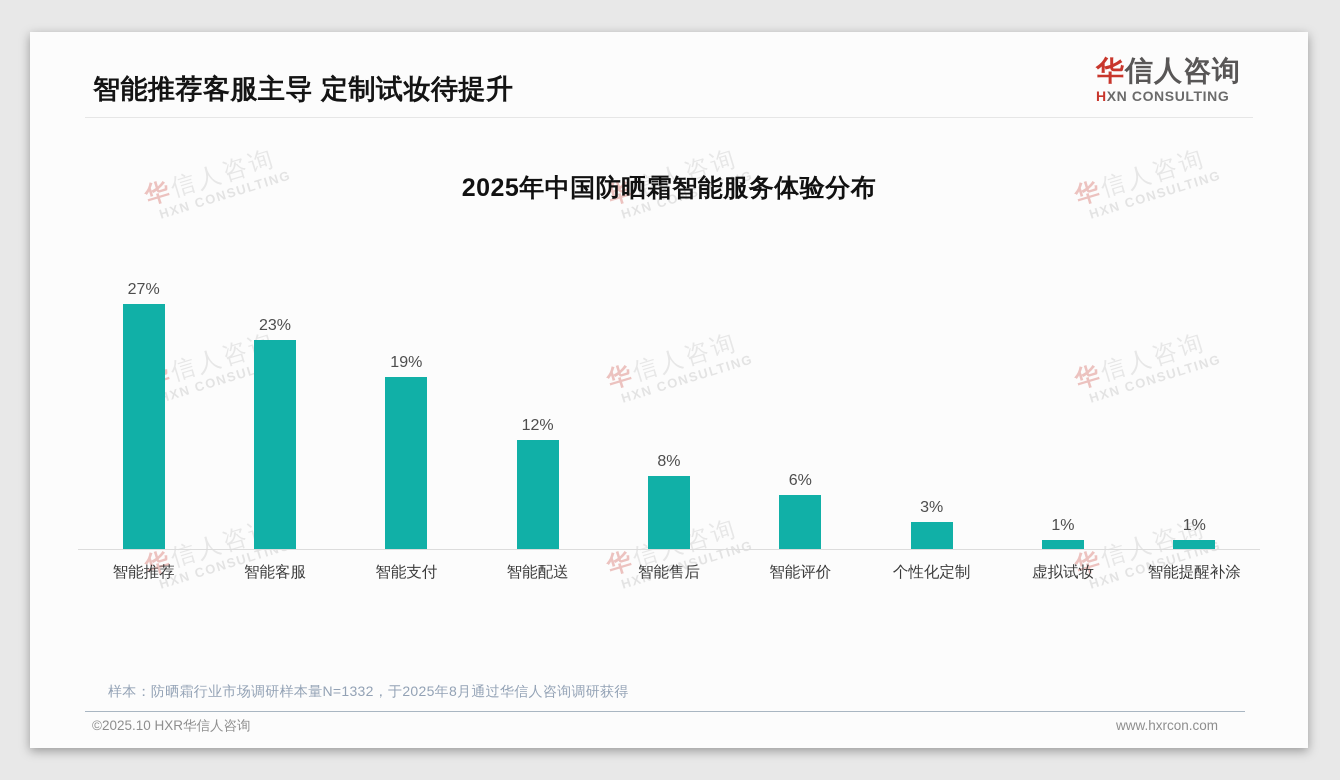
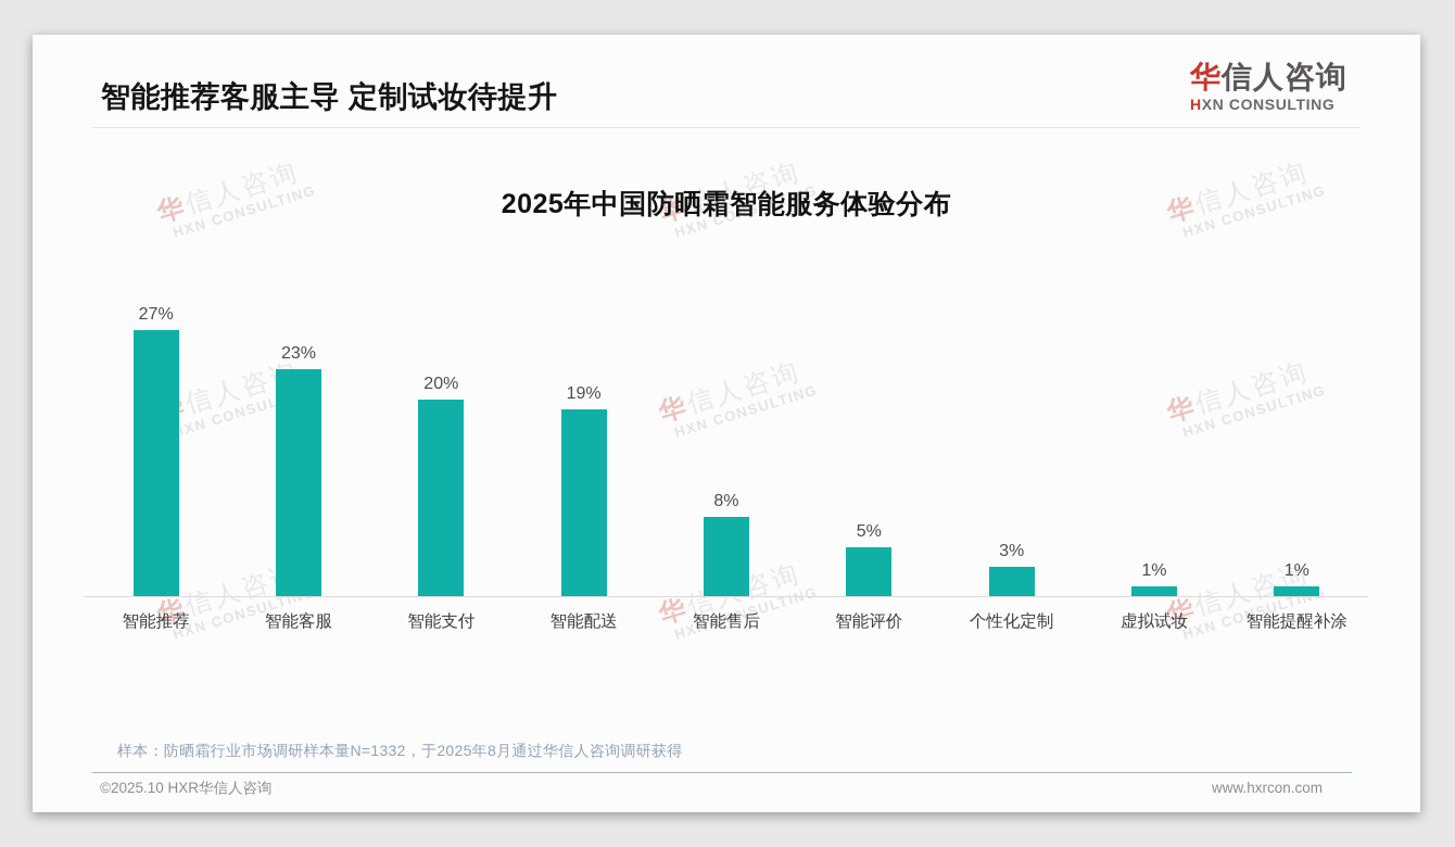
智能支付: 19% -> 20%
智能配送: 12% -> 19%
智能评价: 6% -> 5%
